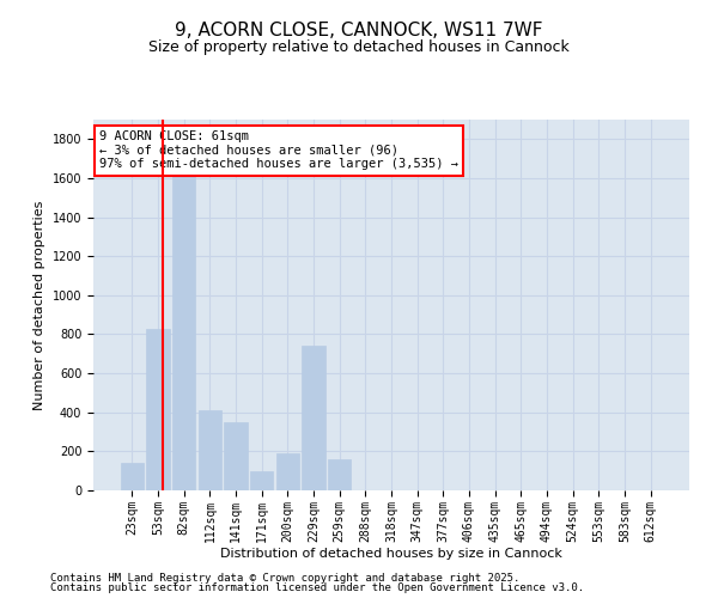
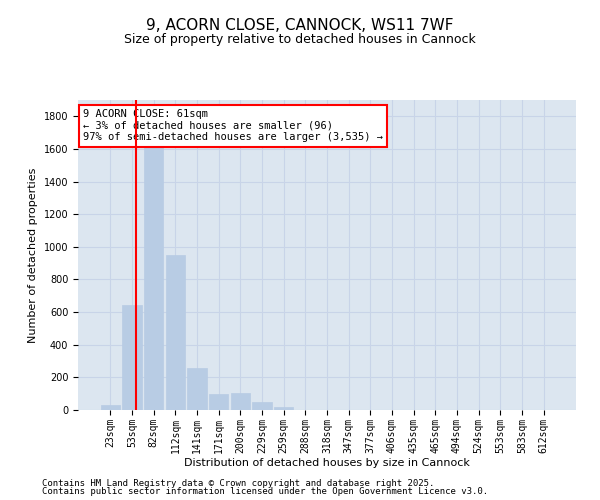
23sqm: 140 -> 30
53sqm: 830 -> 640
112sqm: 410 -> 950
141sqm: 350 -> 260
200sqm: 190 -> 100
229sqm: 740 -> 50
259sqm: 160 -> 20
